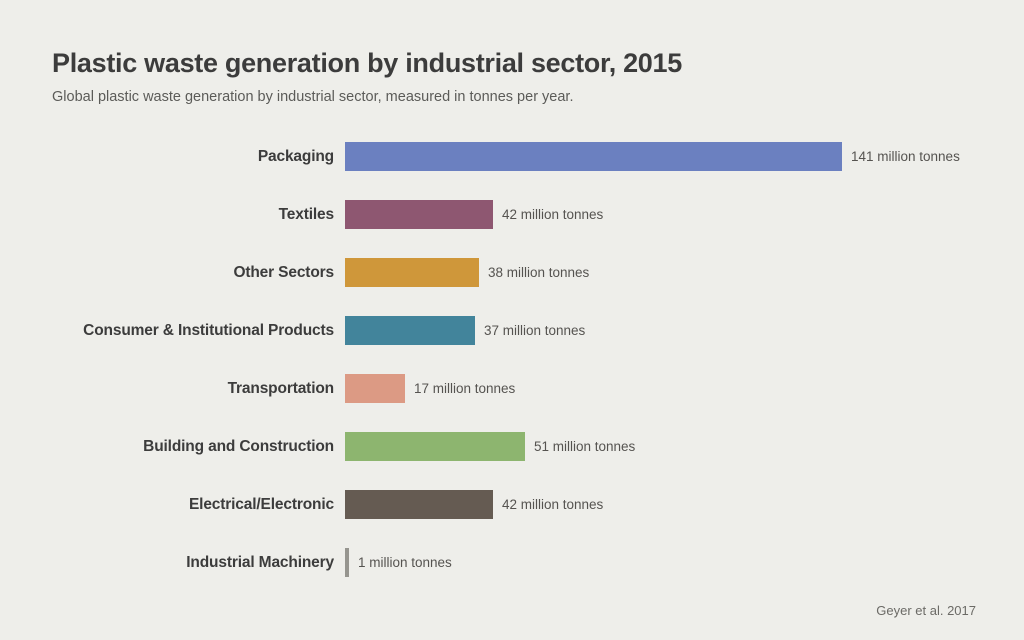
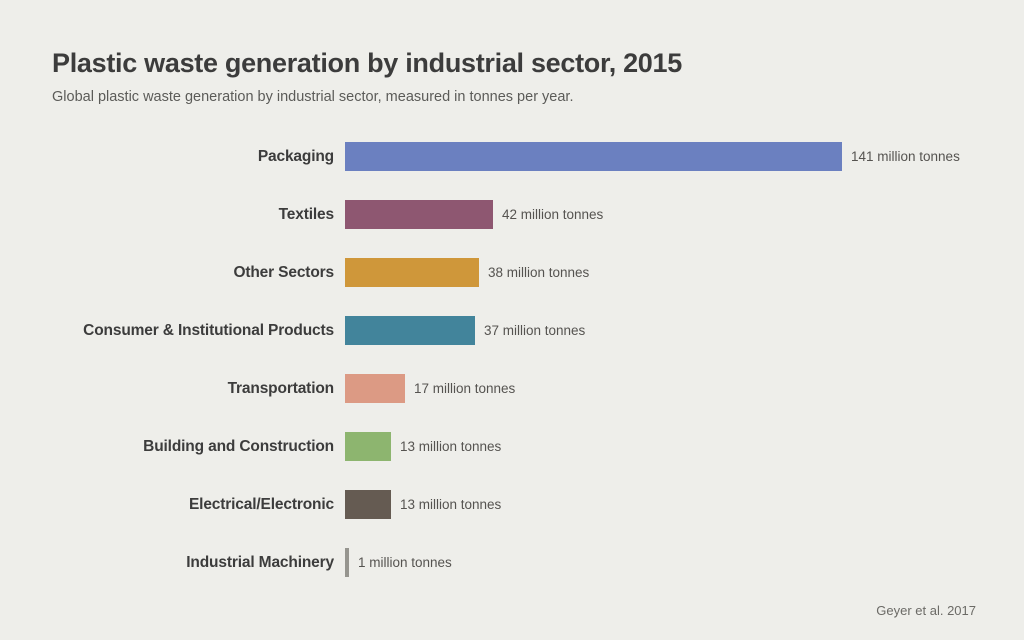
Building and Construction: 51 -> 13
Electrical/Electronic: 42 -> 13
